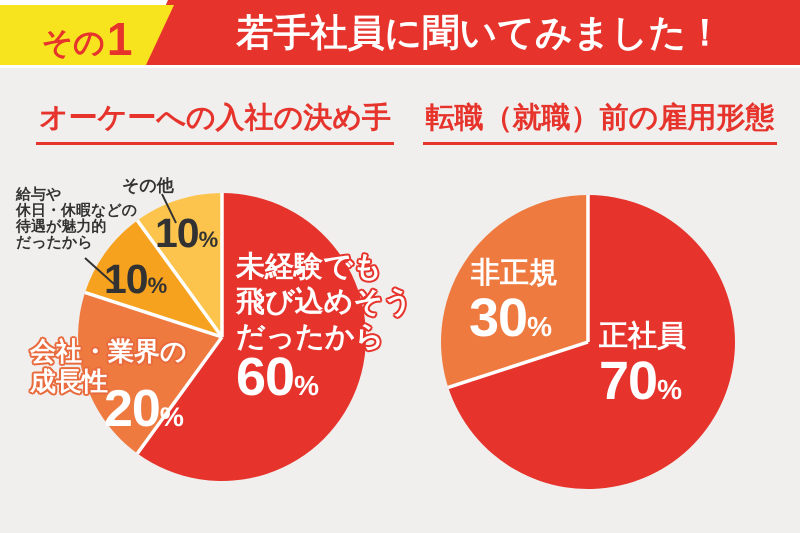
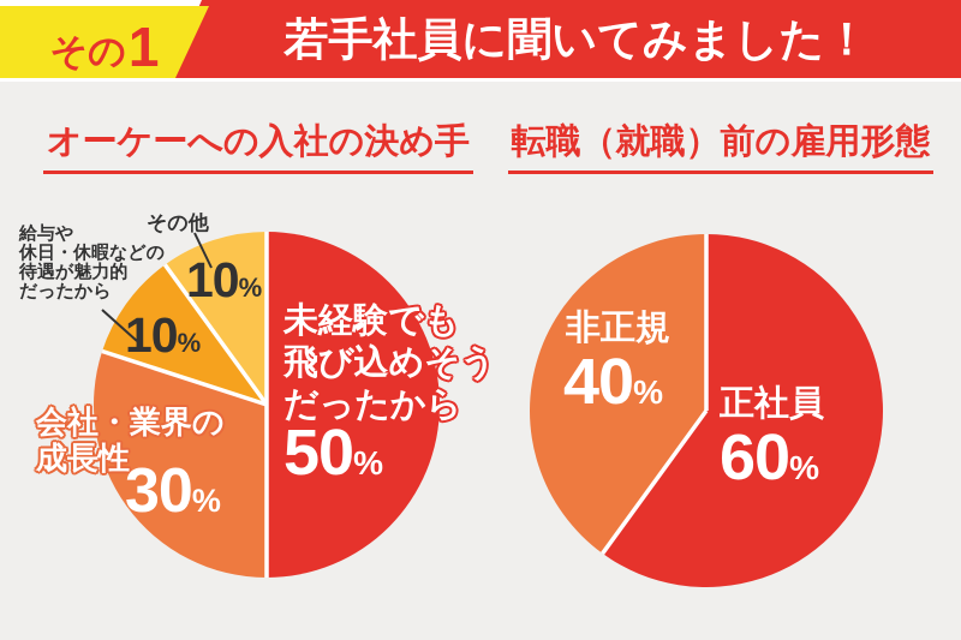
オーケーへの入社の決め手/未経験でも飛び込めそうだったから: 60 -> 50
オーケーへの入社の決め手/会社・業界の成長性: 20 -> 30
転職（就職）前の雇用形態/正社員: 70 -> 60
転職（就職）前の雇用形態/非正規: 30 -> 40
